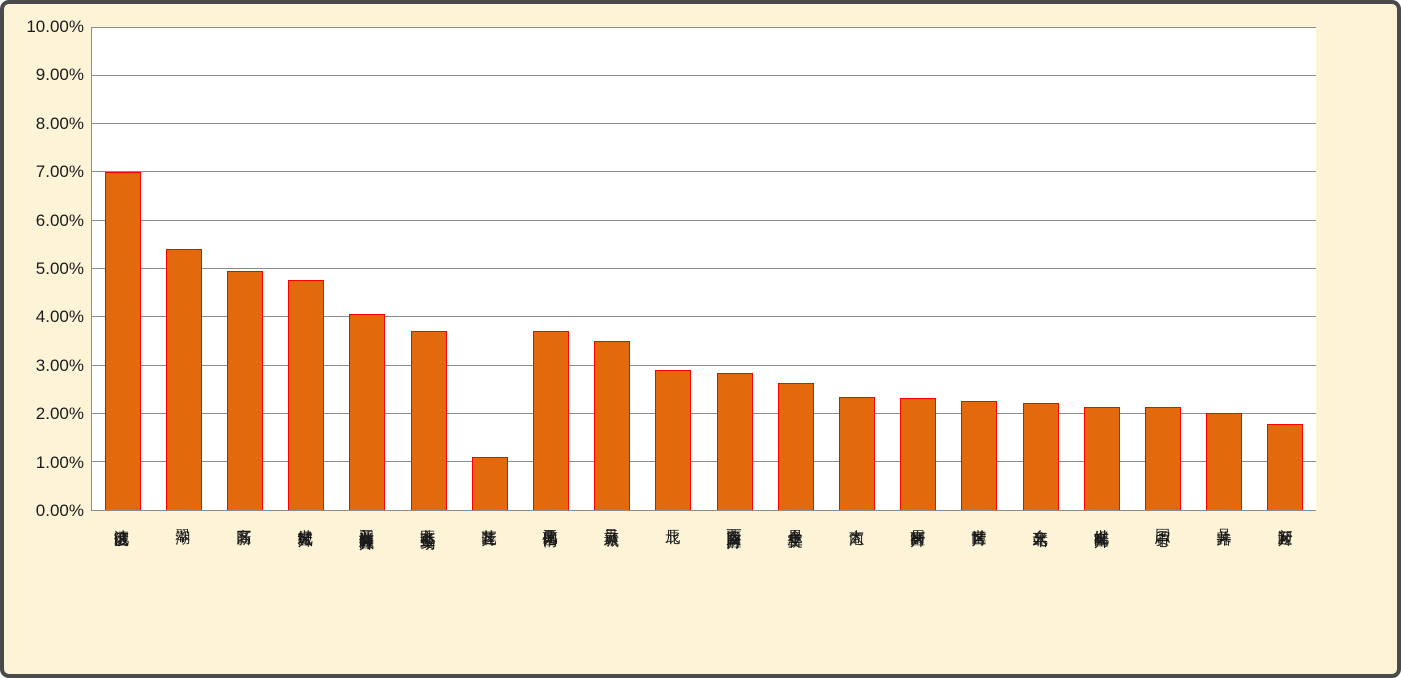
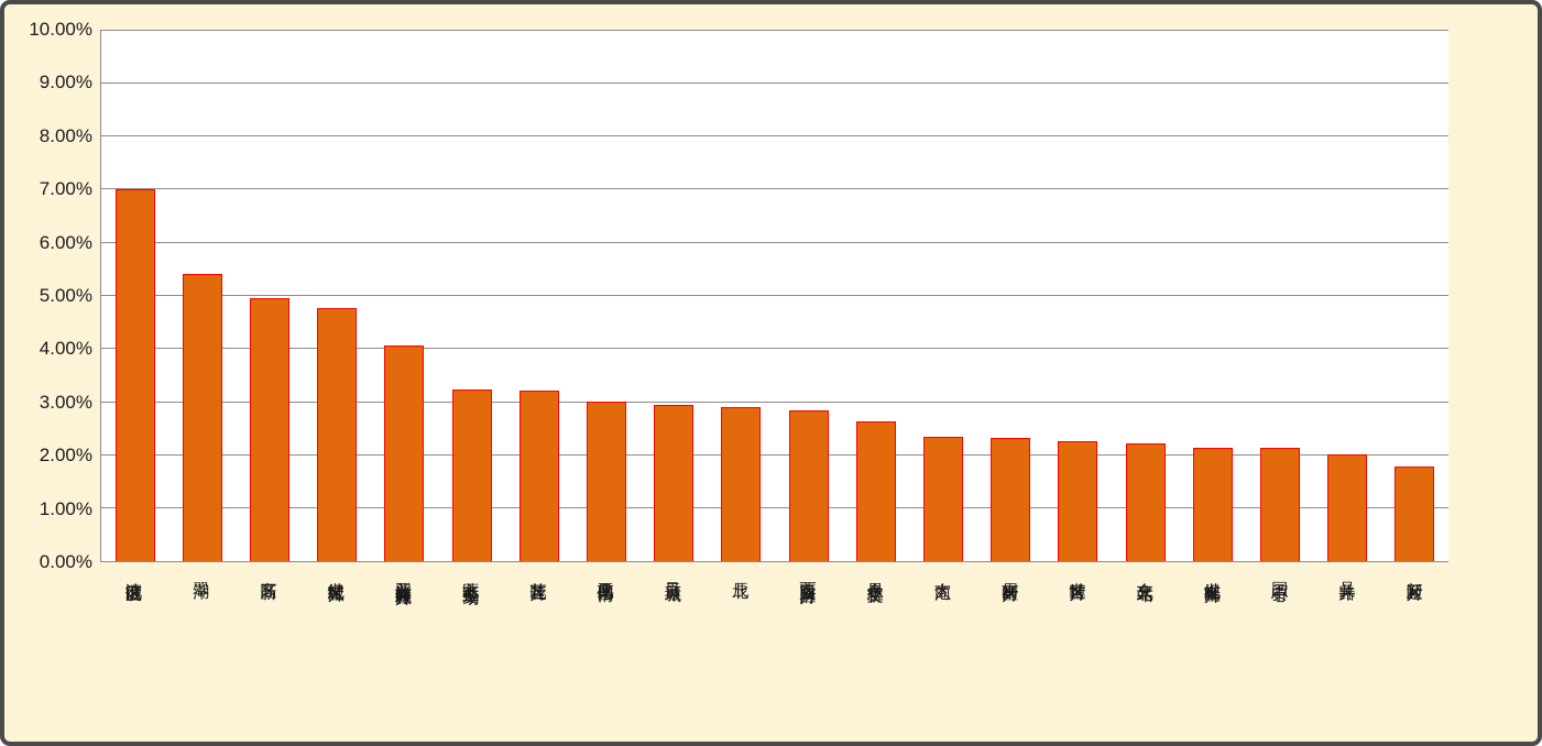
北市区公交车场: 3.7% -> 3.2%
莲花片区: 1.1% -> 3.2%
南亚风情园: 3.7% -> 3.0%
呈贡新城: 3.5% -> 2.9%
